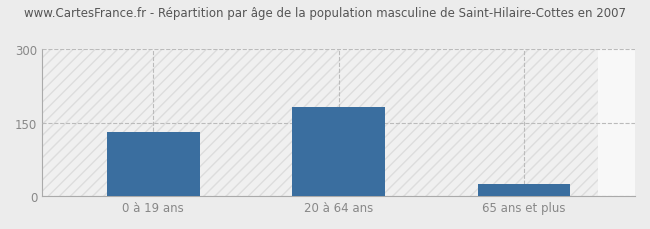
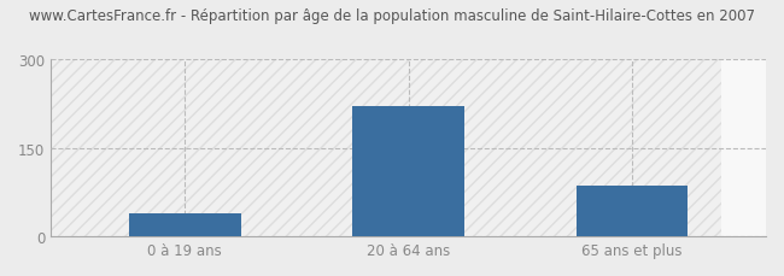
0 à 19 ans: 130 -> 40
20 à 64 ans: 182 -> 220
65 ans et plus: 25 -> 85
